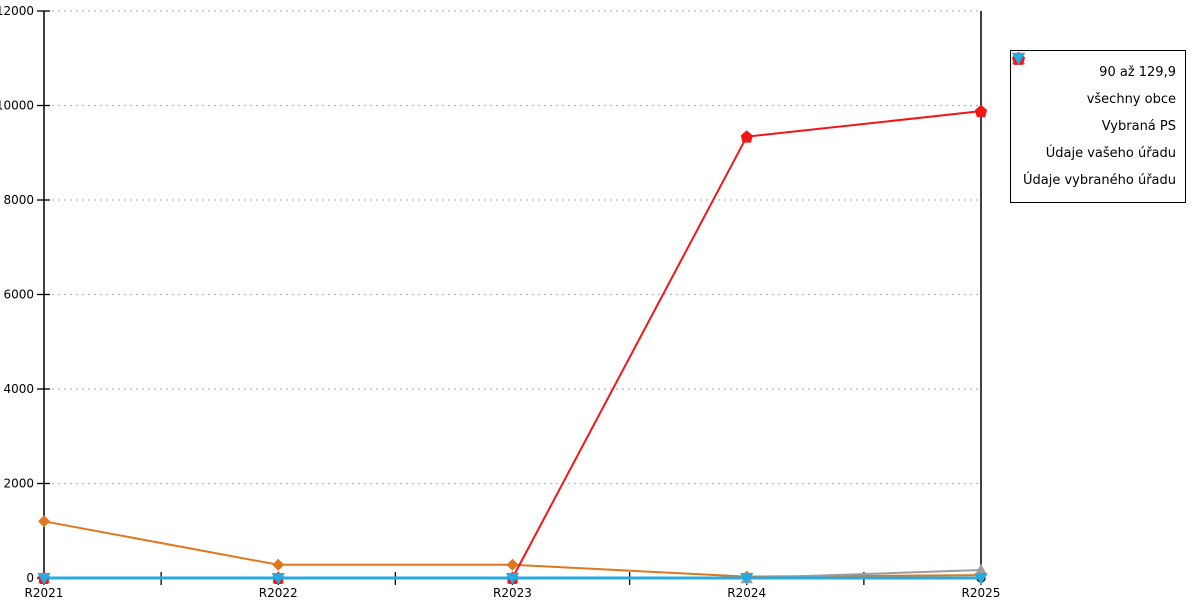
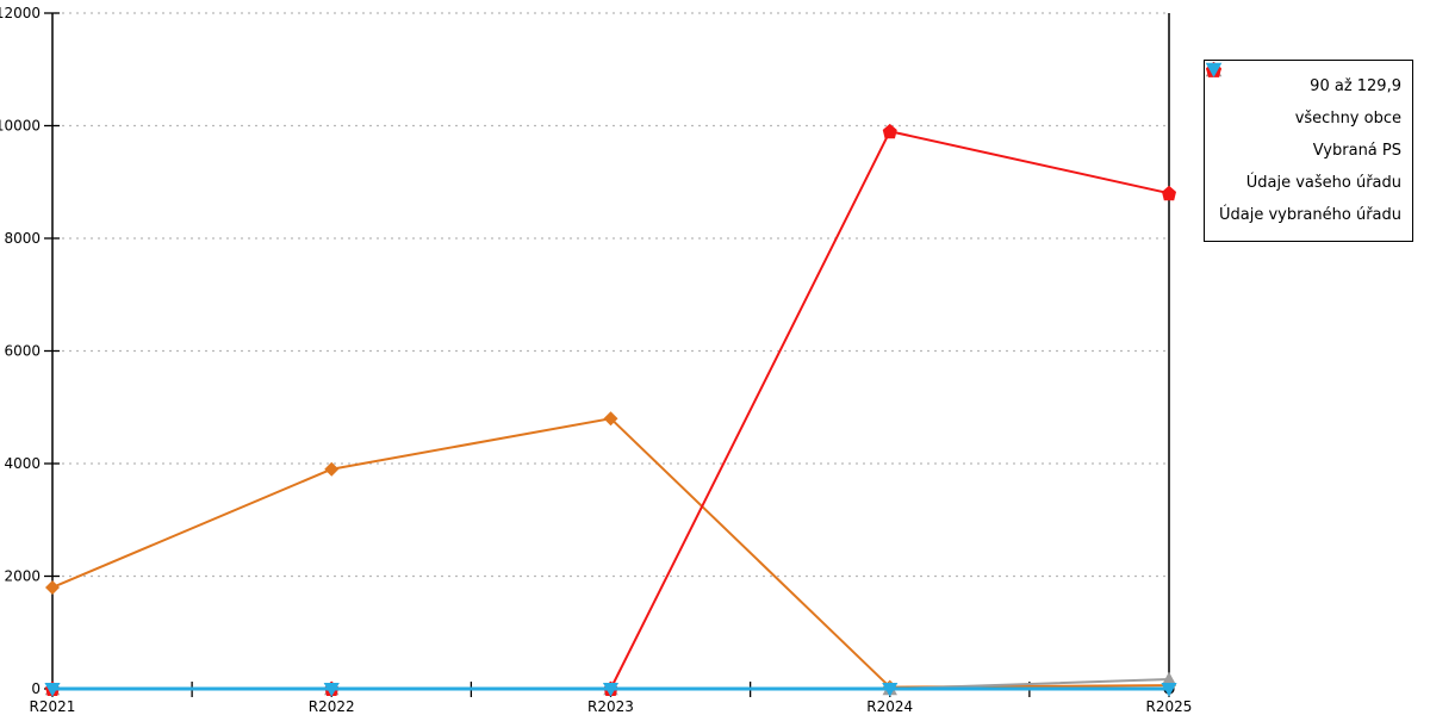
90 až 129,9/R2021: 1200 -> 1800
90 až 129,9/R2022: 300 -> 3900
90 až 129,9/R2023: 300 -> 4800
Údaje vašeho úřadu/R2024: 9300 -> 9900
Údaje vašeho úřadu/R2025: 9900 -> 8800
